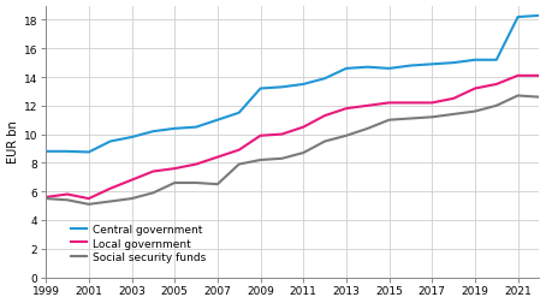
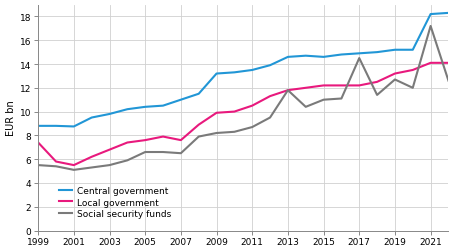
Local government/1999: 5.6 -> 7.4
Local government/2007: 8.4 -> 7.6
Social security funds/2013: 9.9 -> 11.8
Social security funds/2017: 11.2 -> 14.5
Social security funds/2019: 11.6 -> 12.7
Social security funds/2021: 12.7 -> 17.2
